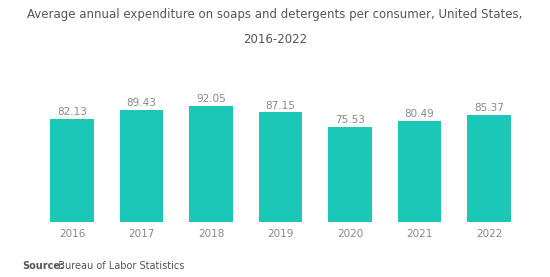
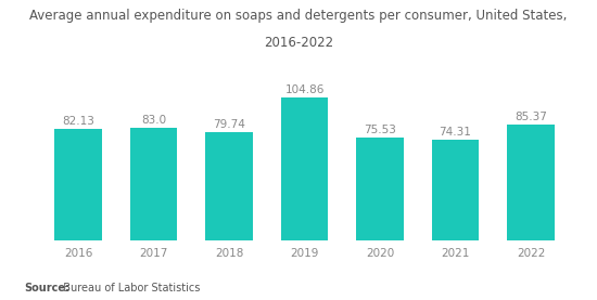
2017: 89.43 -> 83.0
2018: 92.05 -> 79.74
2019: 87.15 -> 104.86
2021: 80.49 -> 74.31
